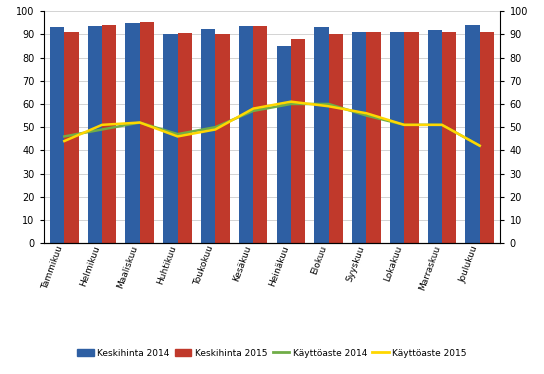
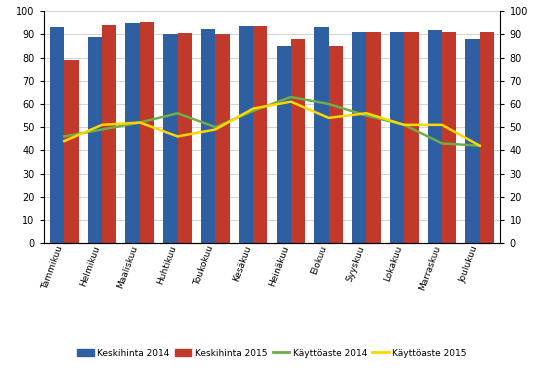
Keskihinta 2015/Tammikuu: 91.0 -> 79.0
Keskihinta 2014/Helmikuu: 93.5 -> 89.0
Käyttöaste 2014/Huhtikuu: 47 -> 56
Käyttöaste 2014/Heinäkuu: 60 -> 63
Käyttöaste 2015/Elokuu: 59 -> 54
Keskihinta 2015/Elokuu: 90.0 -> 85.0
Käyttöaste 2014/Marraskuu: 51 -> 43
Keskihinta 2014/Joulukuu: 94.0 -> 88.0
